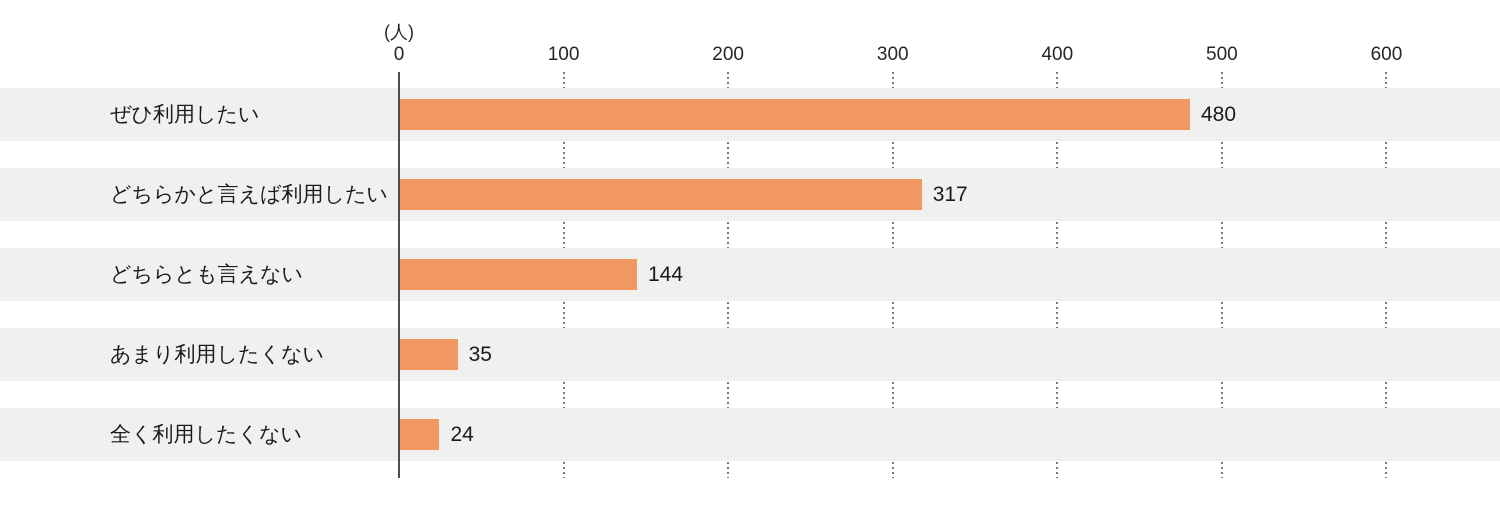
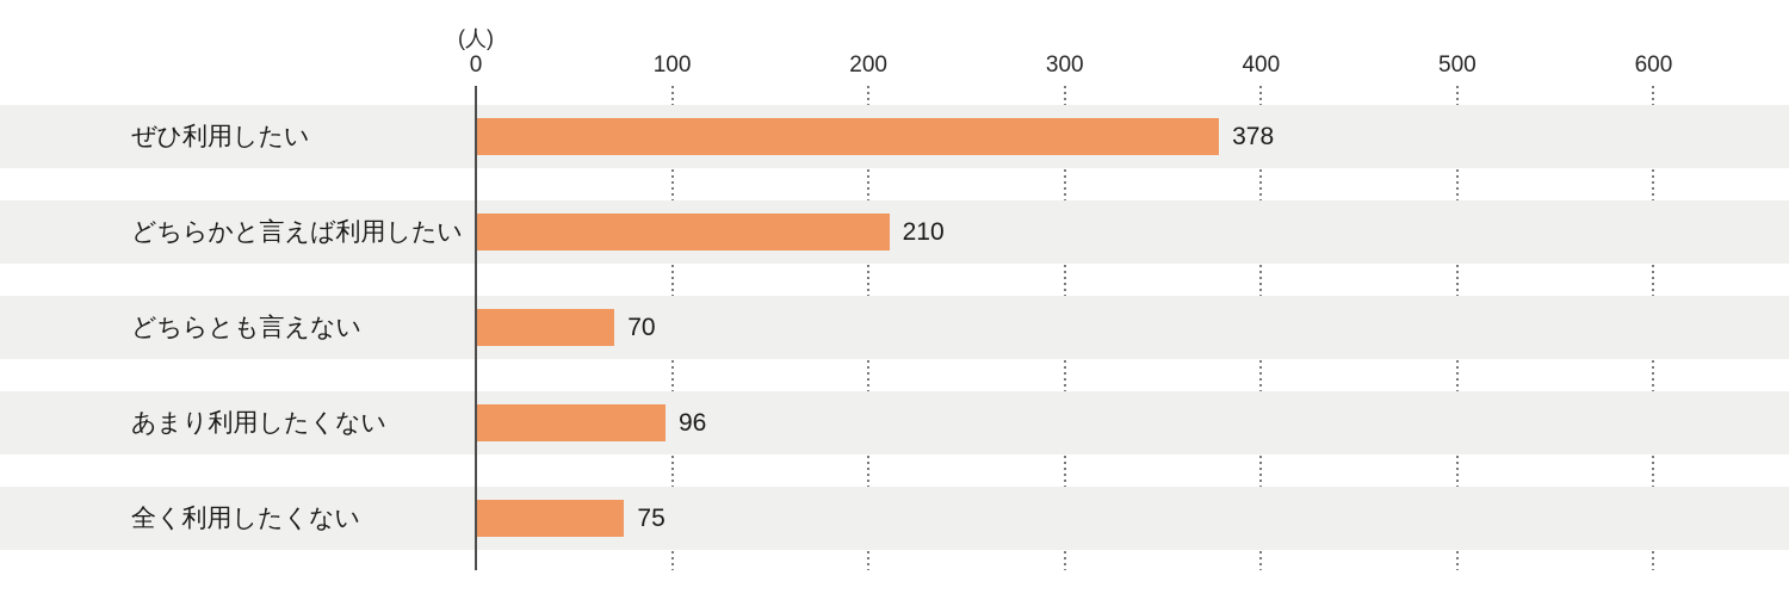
ぜひ利用したい: 480 -> 378
どちらかと言えば利用したい: 317 -> 210
どちらとも言えない: 144 -> 70
あまり利用したくない: 35 -> 96
全く利用したくない: 24 -> 75
